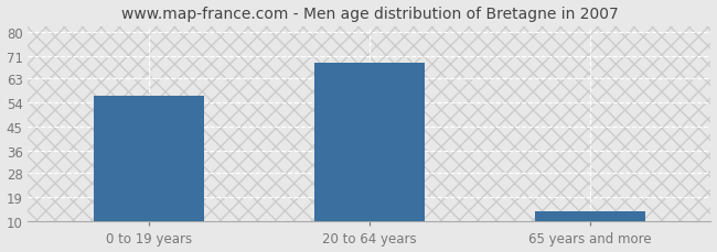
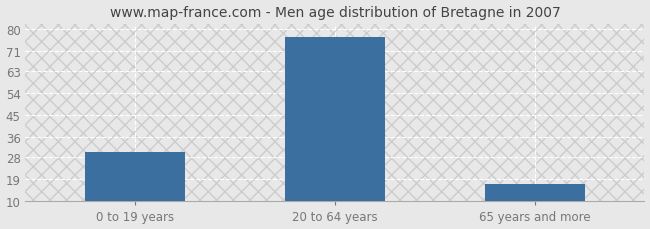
0 to 19 years: 56.5 -> 30.0
20 to 64 years: 68.5 -> 76.5
65 years and more: 14.0 -> 17.0
